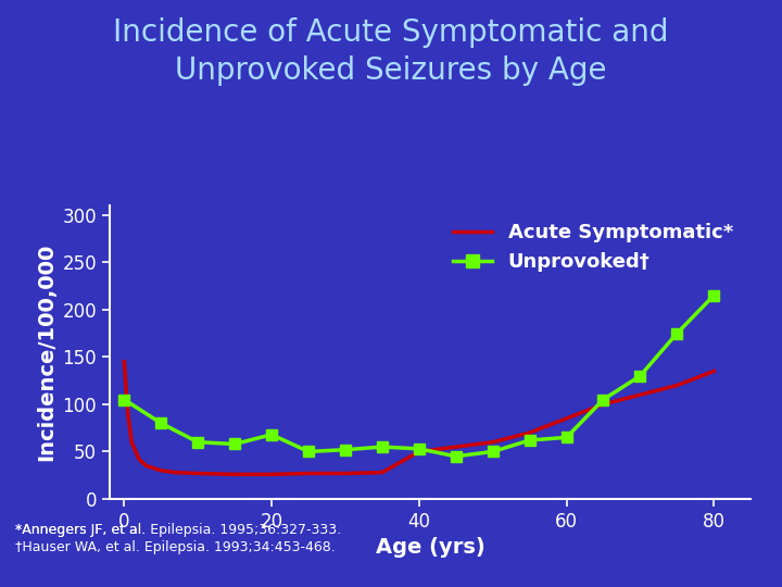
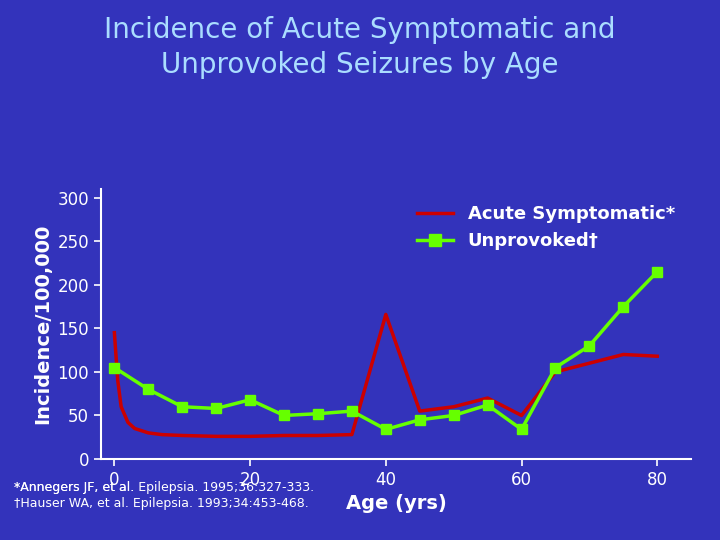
Acute Symptomatic*/40: 50 -> 166
Unprovoked†/40: 53 -> 34
Acute Symptomatic*/60: 85 -> 50
Unprovoked†/60: 65 -> 34
Acute Symptomatic*/80: 135 -> 118
